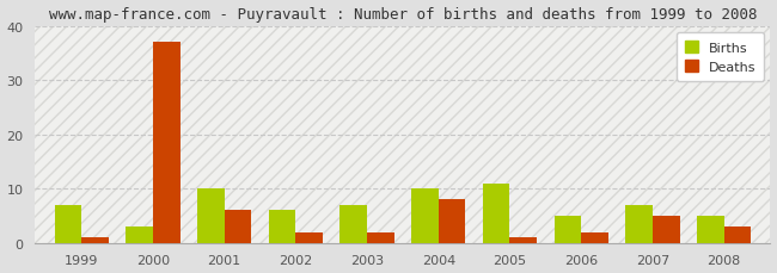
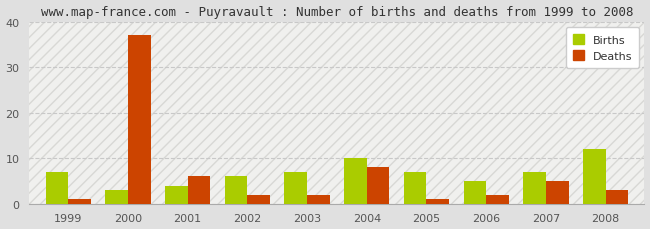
Births/2001: 10 -> 4
Births/2005: 11 -> 7
Births/2008: 5 -> 12
